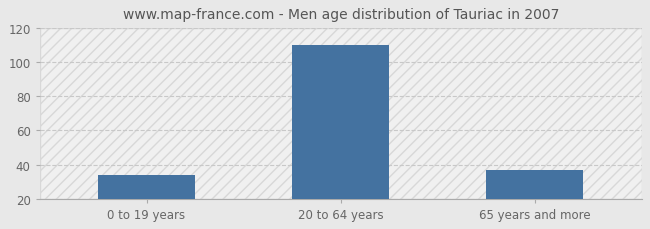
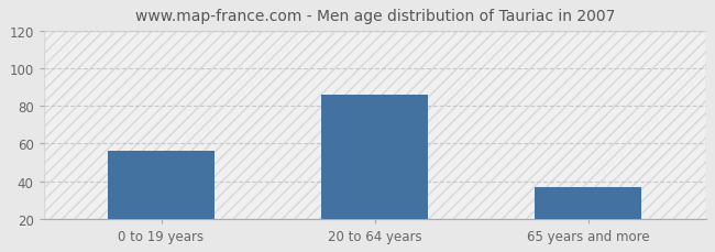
0 to 19 years: 34 -> 56
20 to 64 years: 110 -> 86
